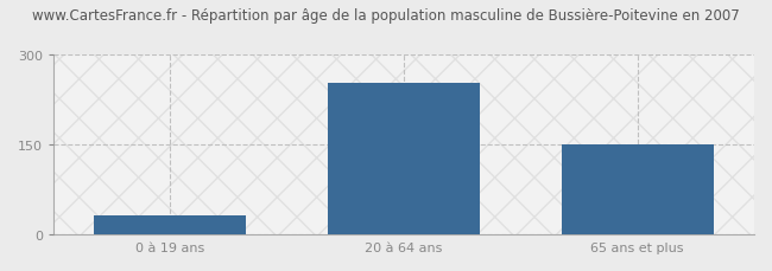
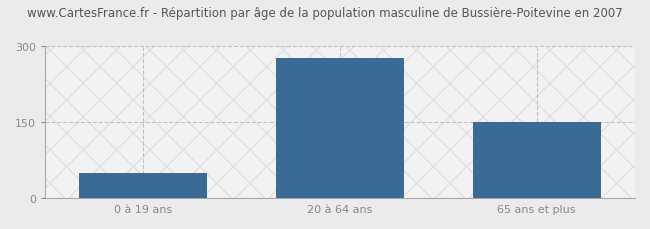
0 à 19 ans: 32 -> 50
20 à 64 ans: 252 -> 275
